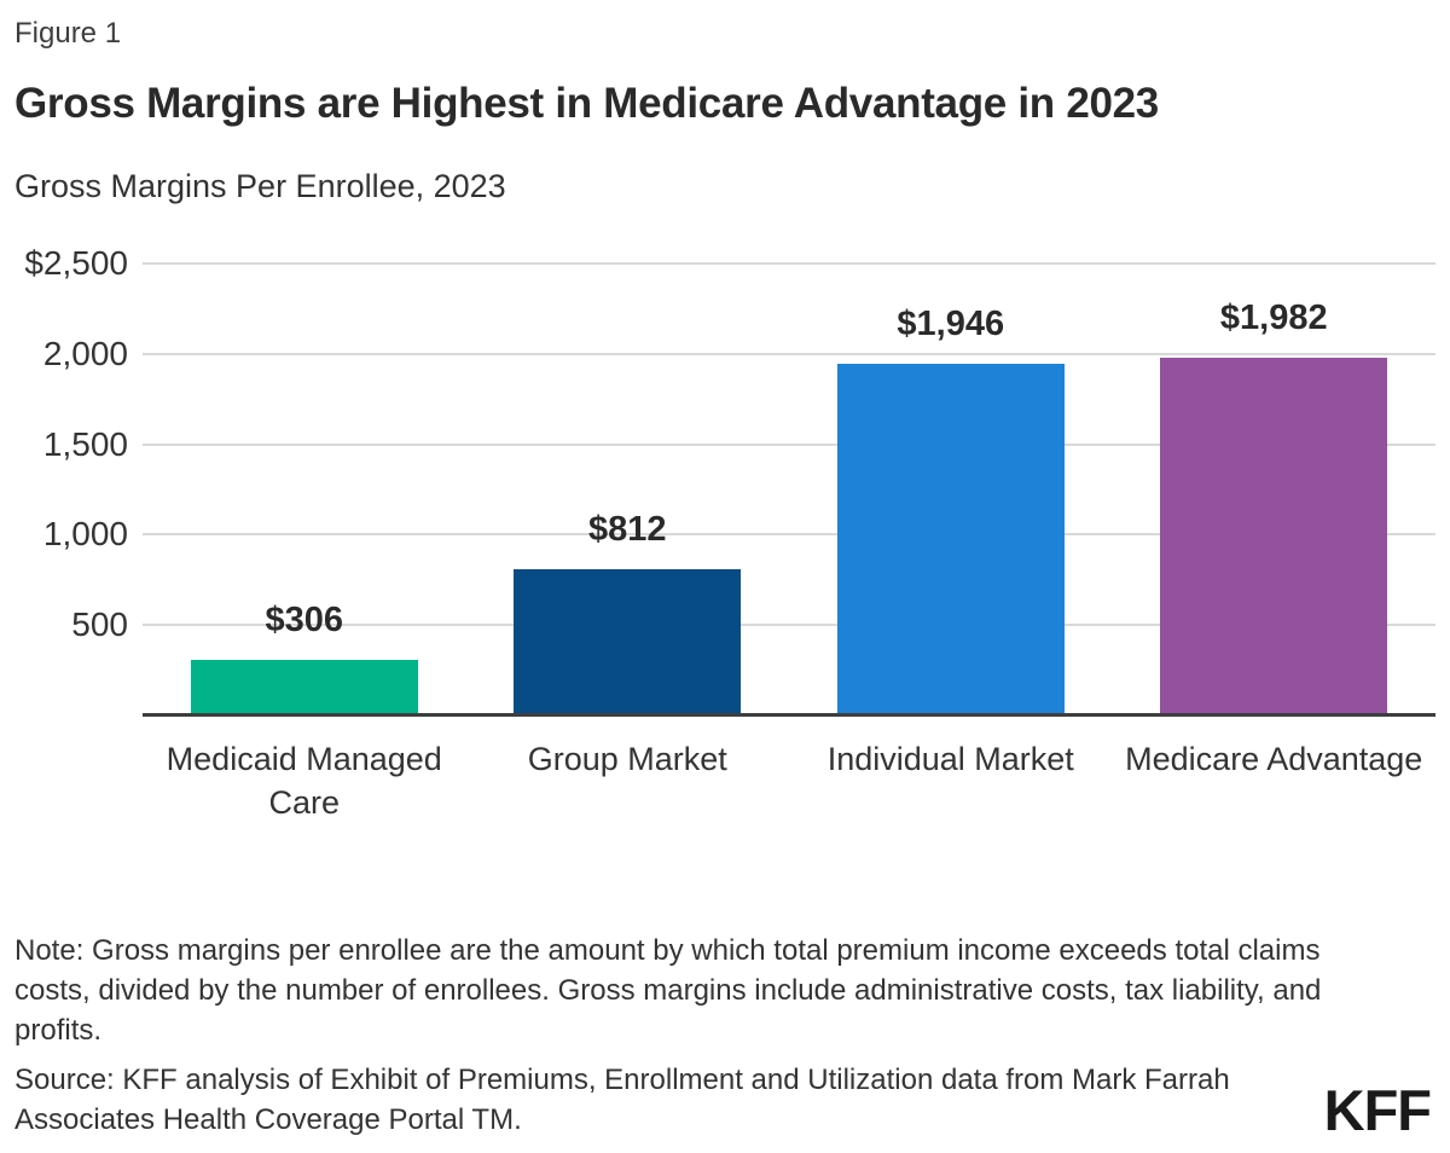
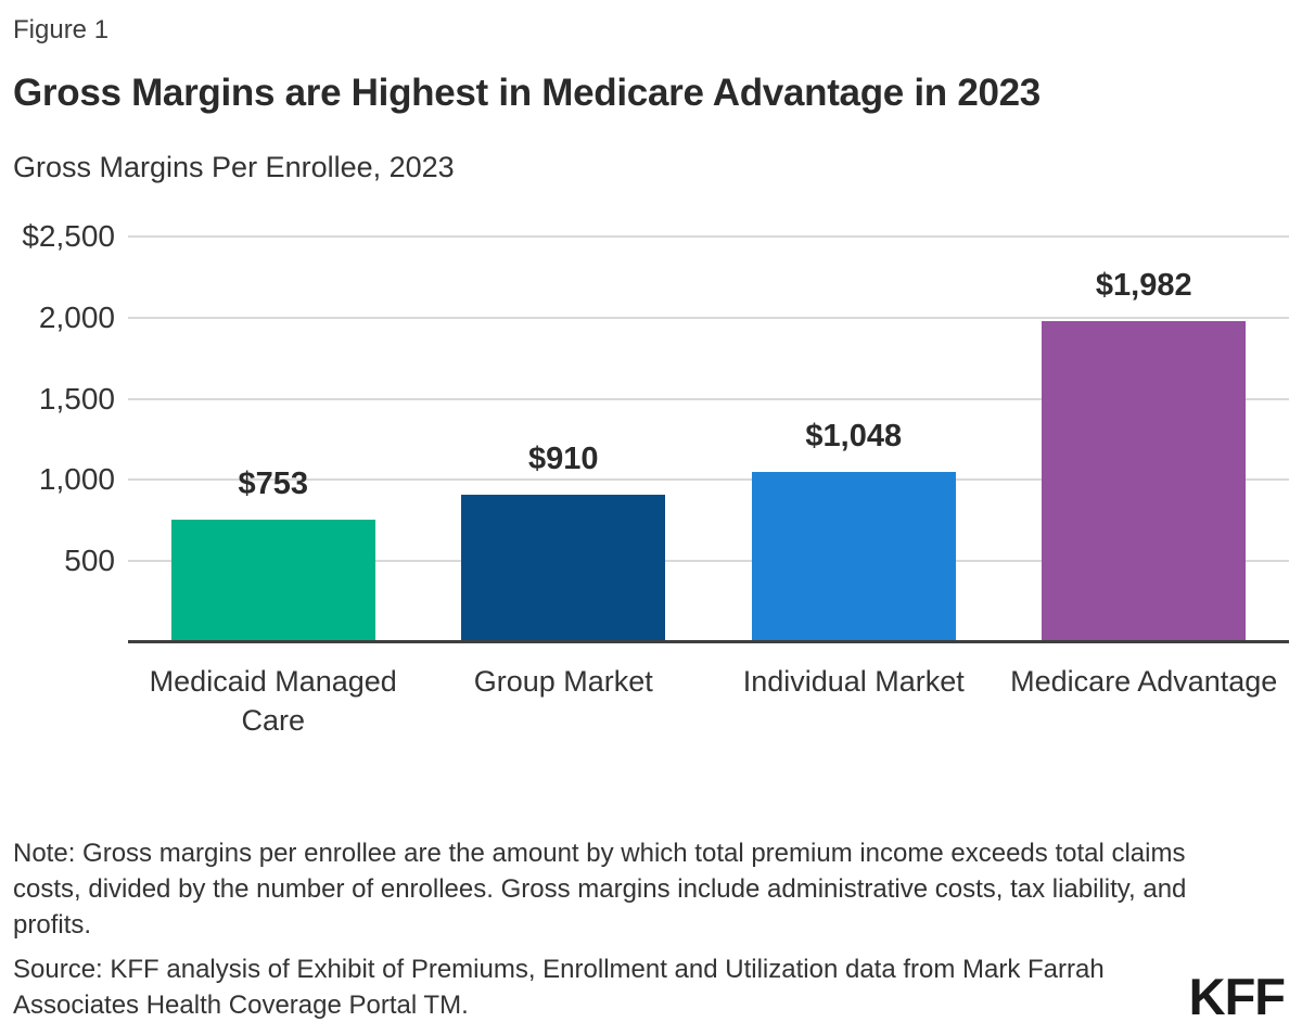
Medicaid Managed Care: $306 -> $753
Group Market: $812 -> $910
Individual Market: $1,946 -> $1,048
